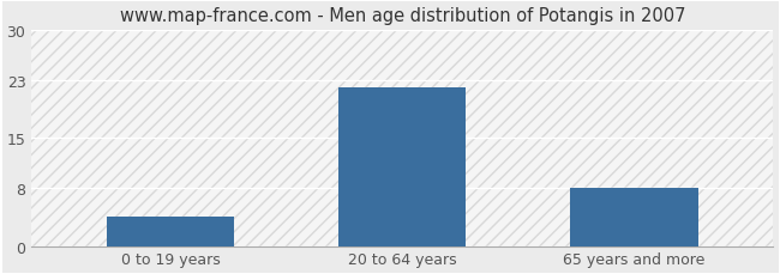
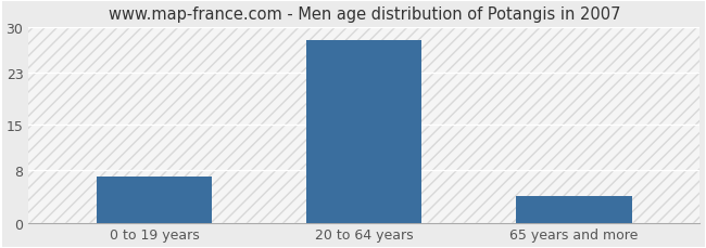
0 to 19 years: 4 -> 7
20 to 64 years: 22 -> 28
65 years and more: 8 -> 4
